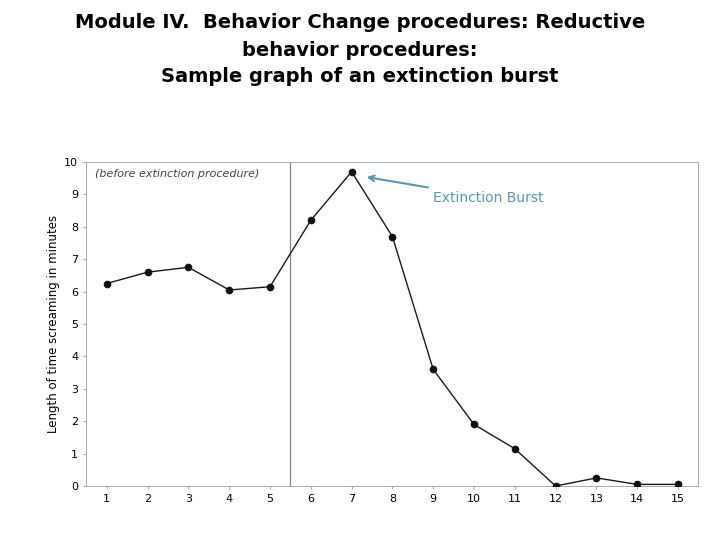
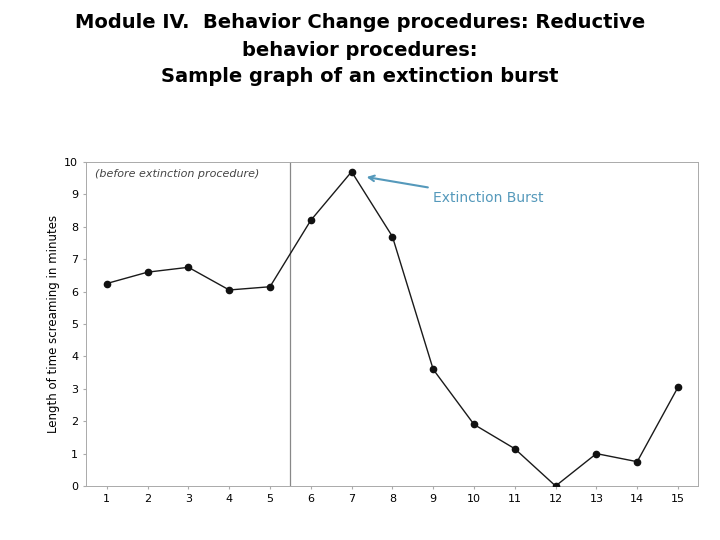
13: 0.25 -> 1.00
14: 0.05 -> 0.75
15: 0.05 -> 3.05
